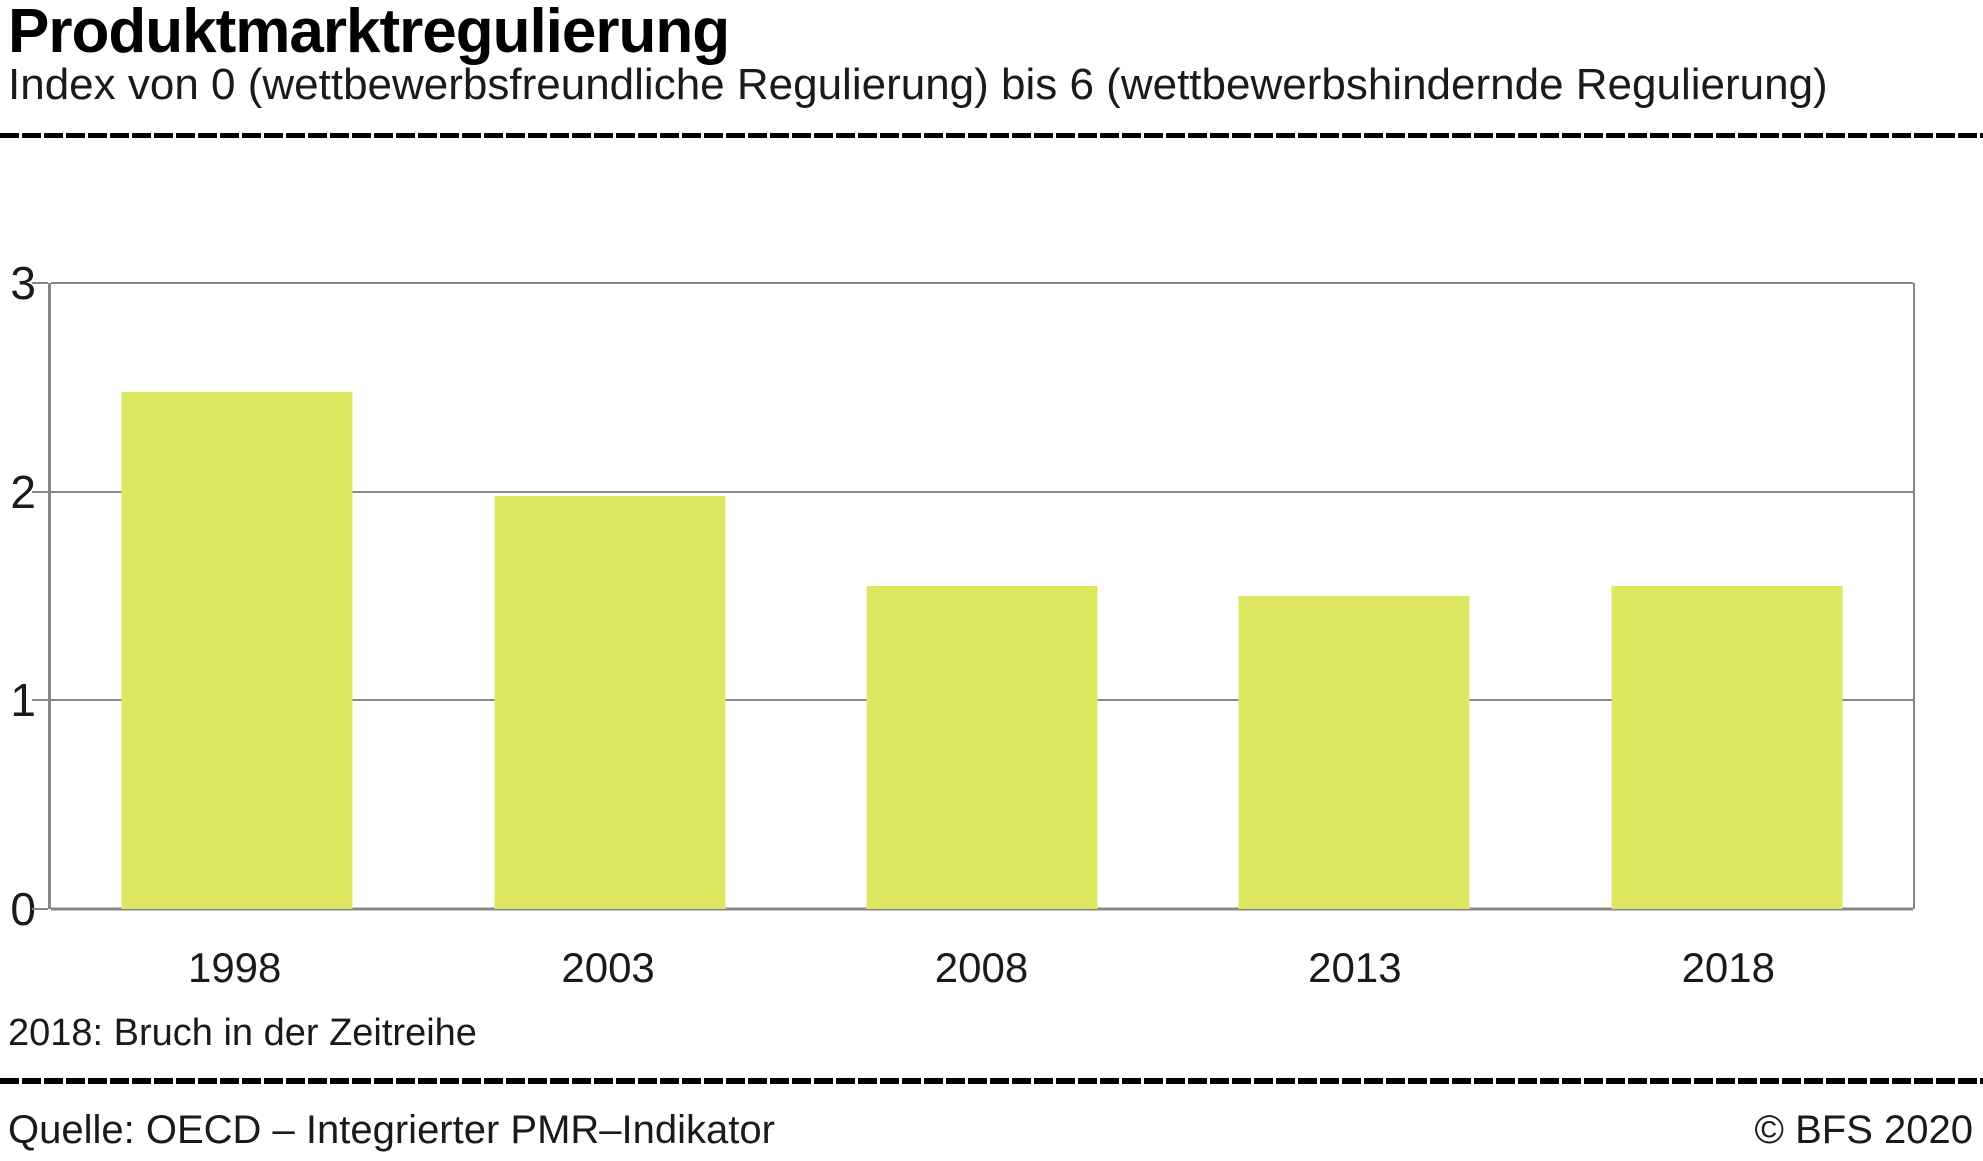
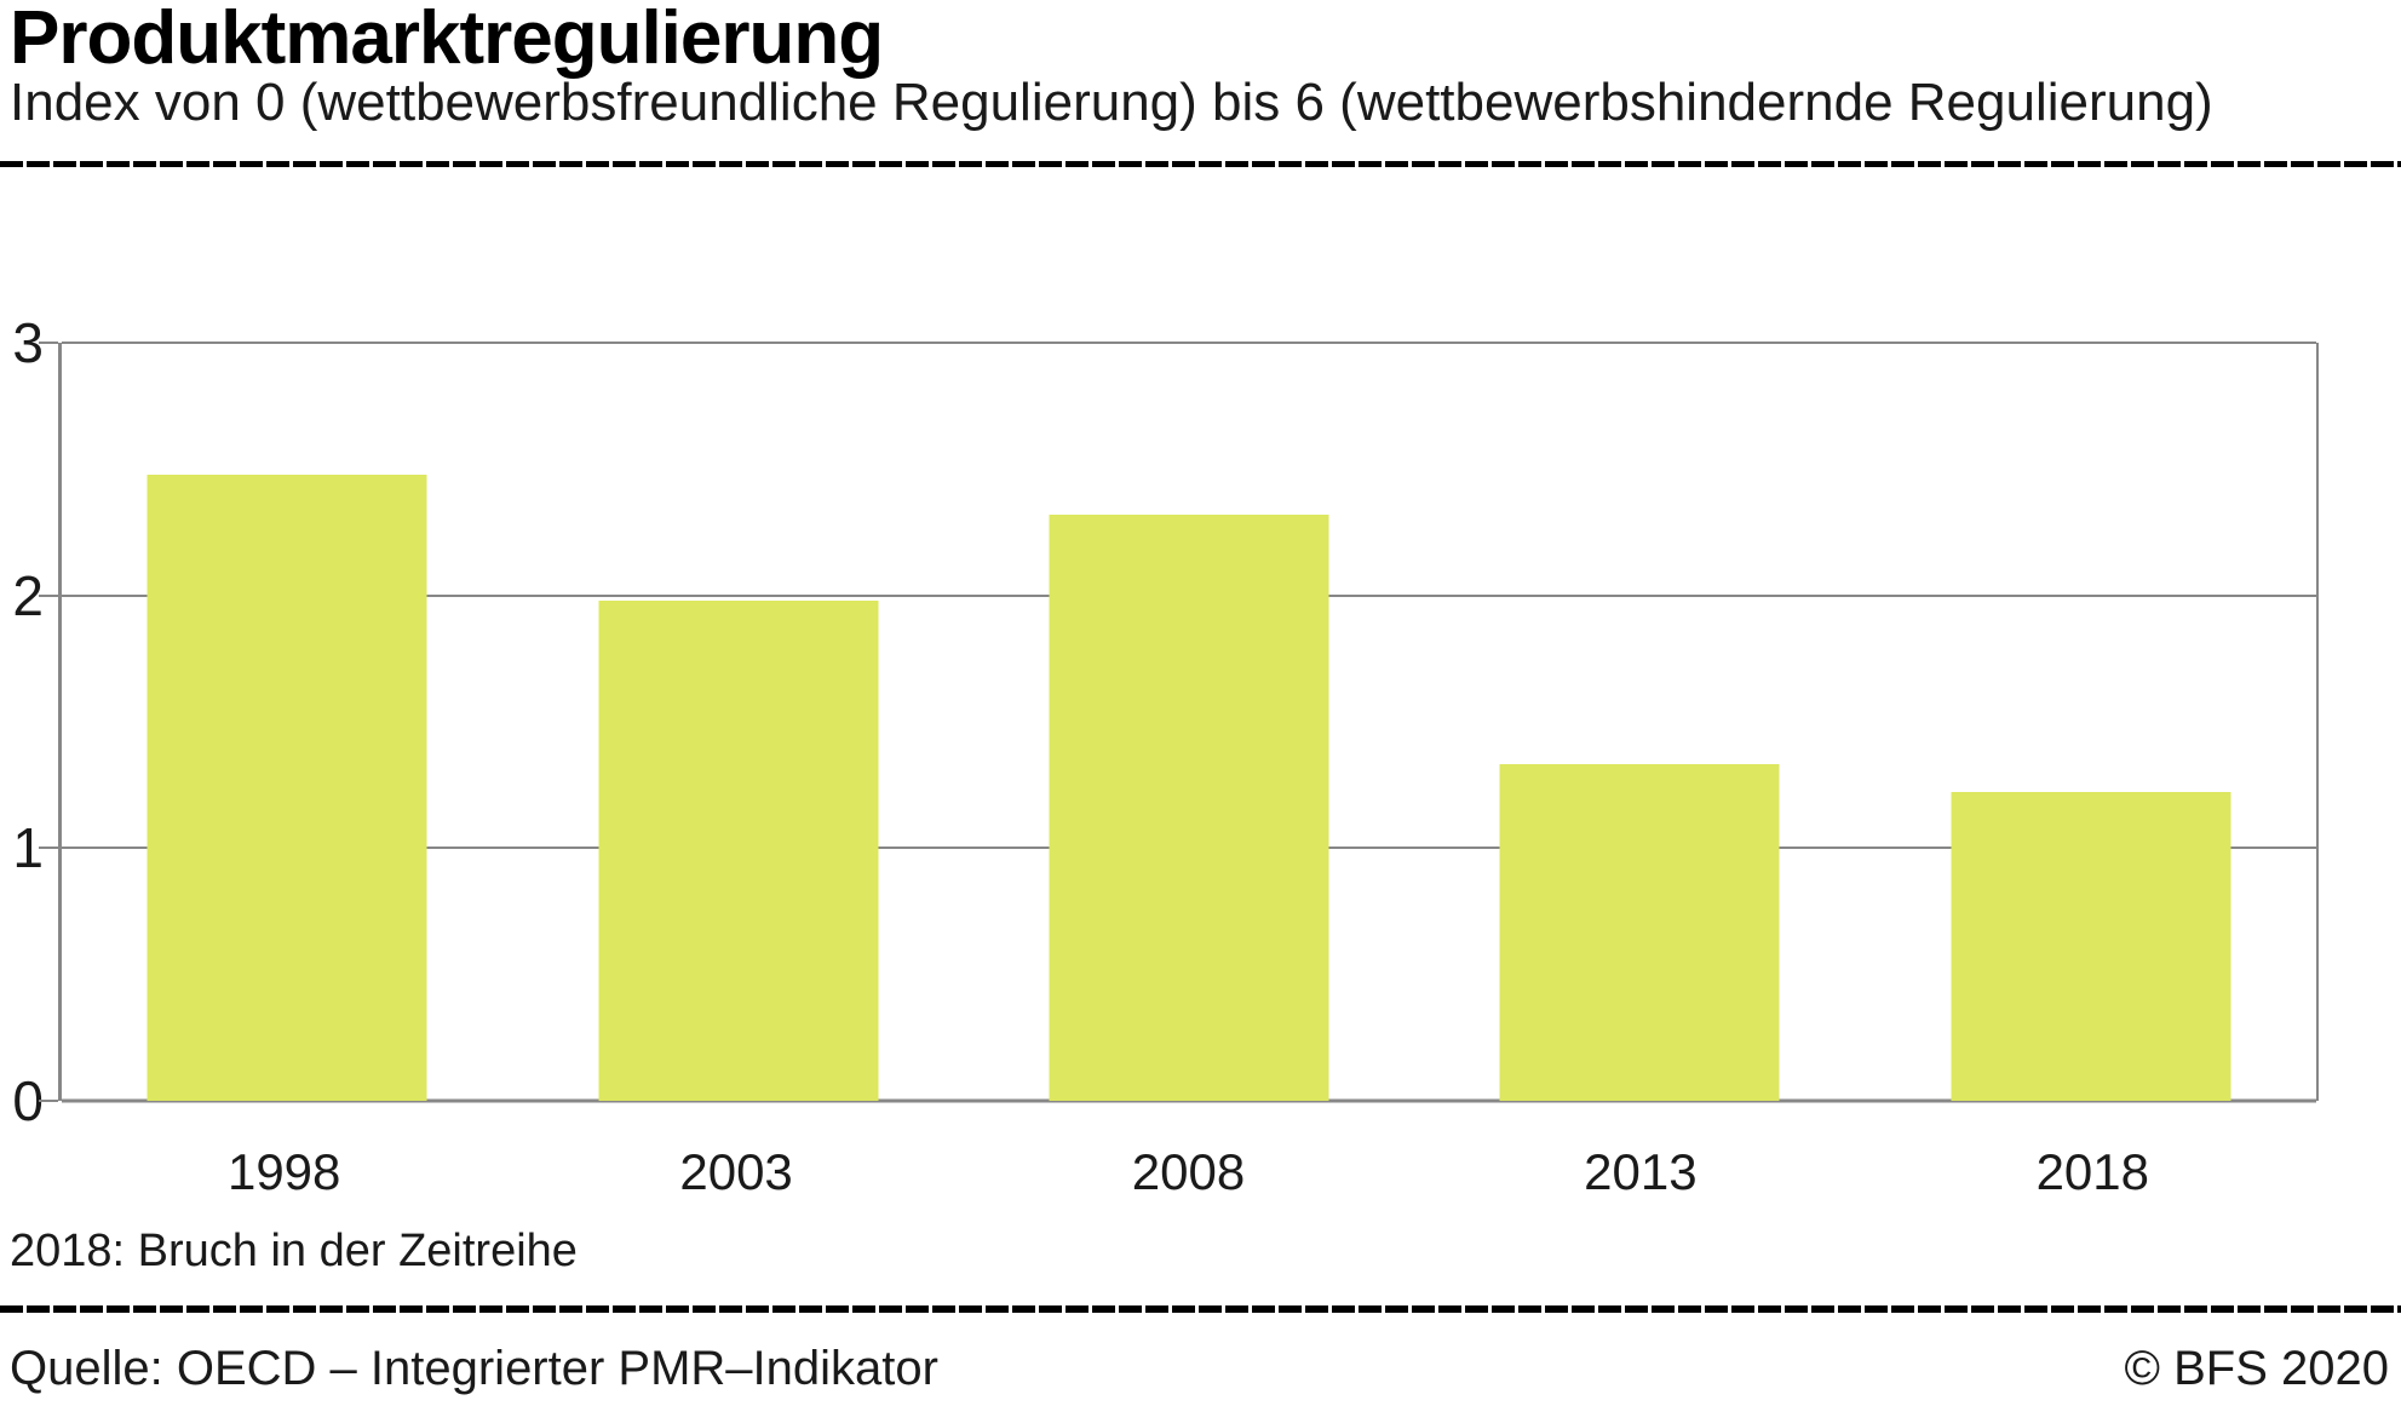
2008: 1.55 -> 2.32
2013: 1.50 -> 1.33
2018: 1.55 -> 1.22
